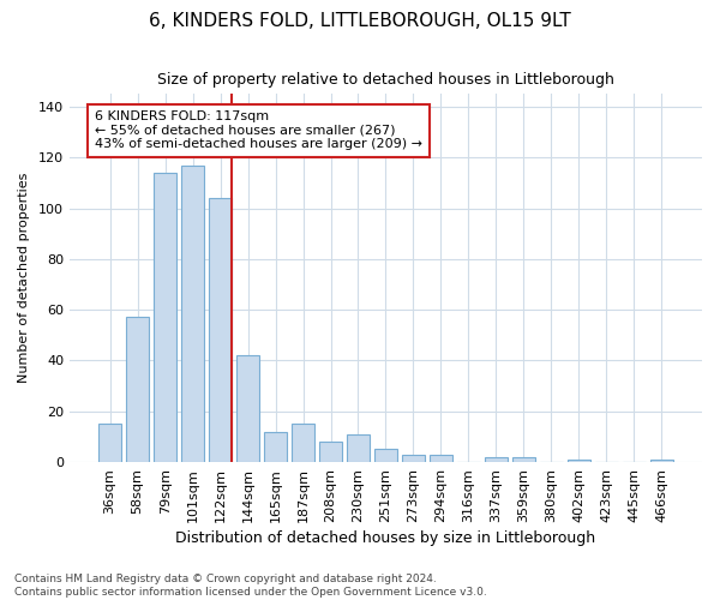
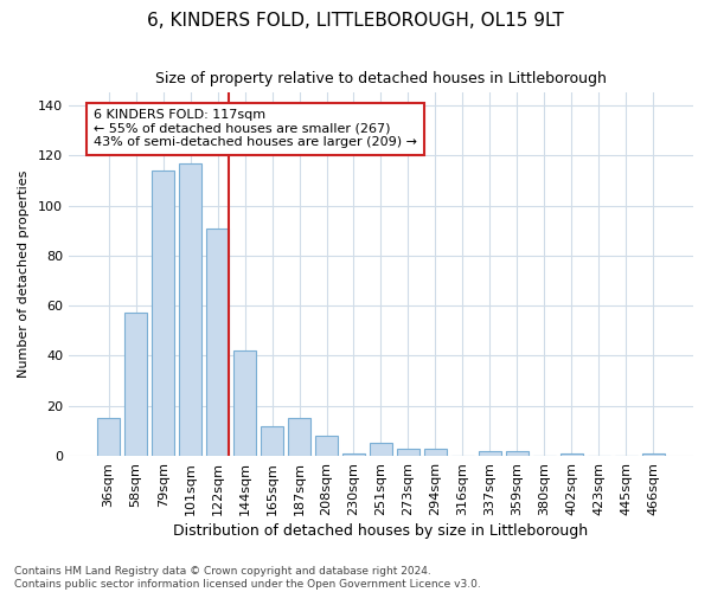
122sqm: 104 -> 91
230sqm: 11 -> 1
